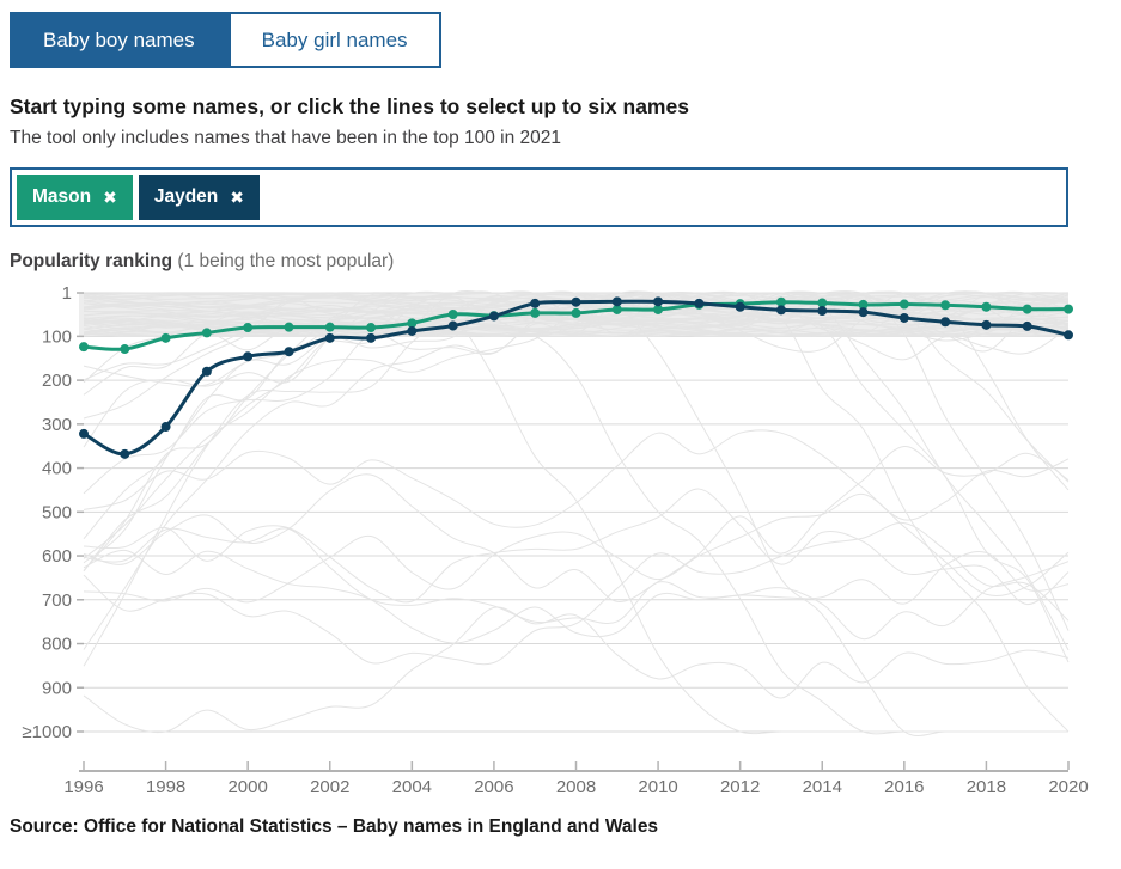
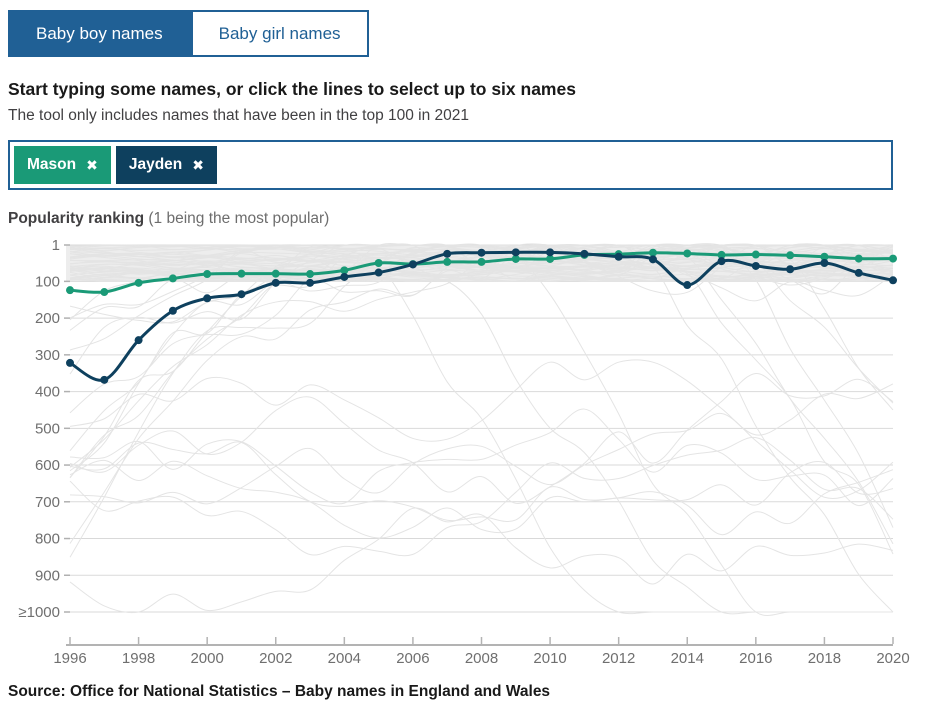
Jayden/1998: 310 -> 260
Jayden/2014: 40 -> 110
Jayden/2018: 70 -> 50
